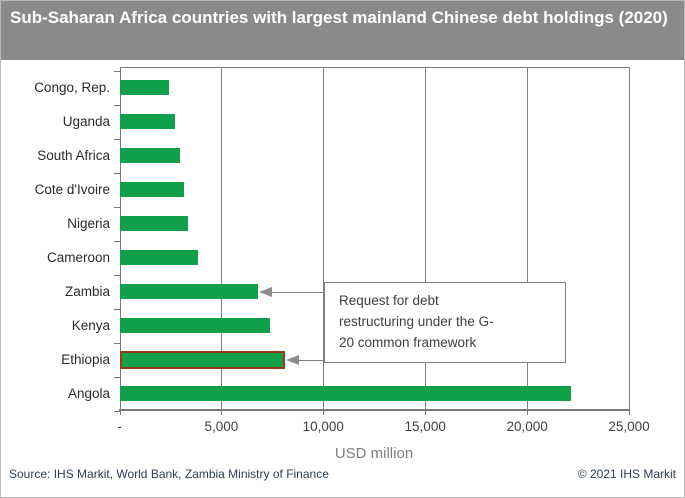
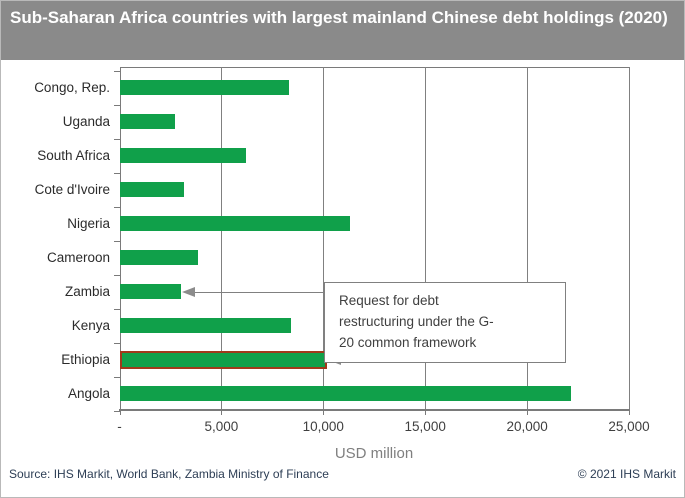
Congo, Rep.: 2400 -> 8300
South Africa: 3000 -> 6200
Nigeria: 3400 -> 11300
Zambia: 6800 -> 3000
Kenya: 7400 -> 8400
Ethiopia: 8000 -> 10100
